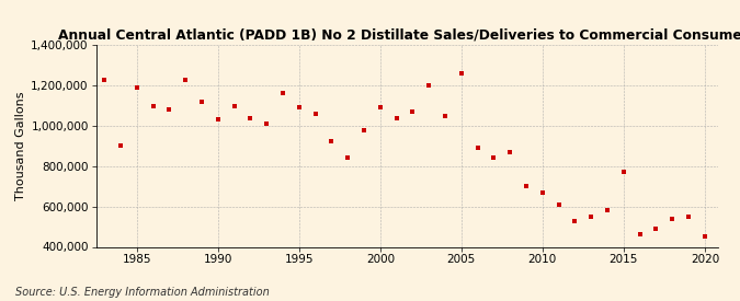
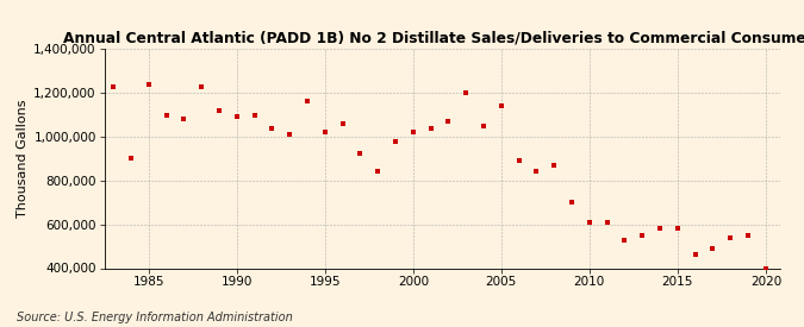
1985: 1,190,000 -> 1,240,000
1990: 1,030,000 -> 1,090,000
1995: 1,090,000 -> 1,020,000
2000: 1,090,000 -> 1,020,000
2005: 1,260,000 -> 1,140,000
2010: 670,000 -> 610,000
2015: 770,000 -> 580,000
2020: 450,000 -> 400,000
